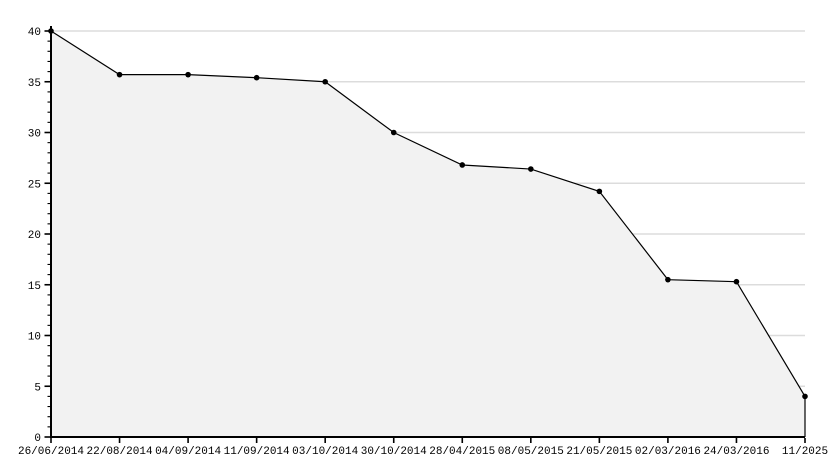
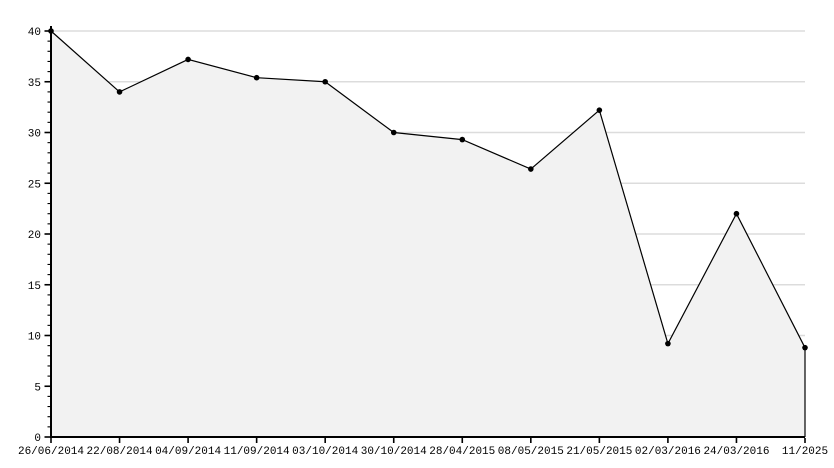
22/08/2014: 35.7 -> 34.0
04/09/2014: 35.7 -> 37.2
28/04/2015: 26.8 -> 29.3
21/05/2015: 24.2 -> 32.2
02/03/2016: 15.5 -> 9.2
24/03/2016: 15.3 -> 22.0
11/2025: 4.0 -> 8.8
